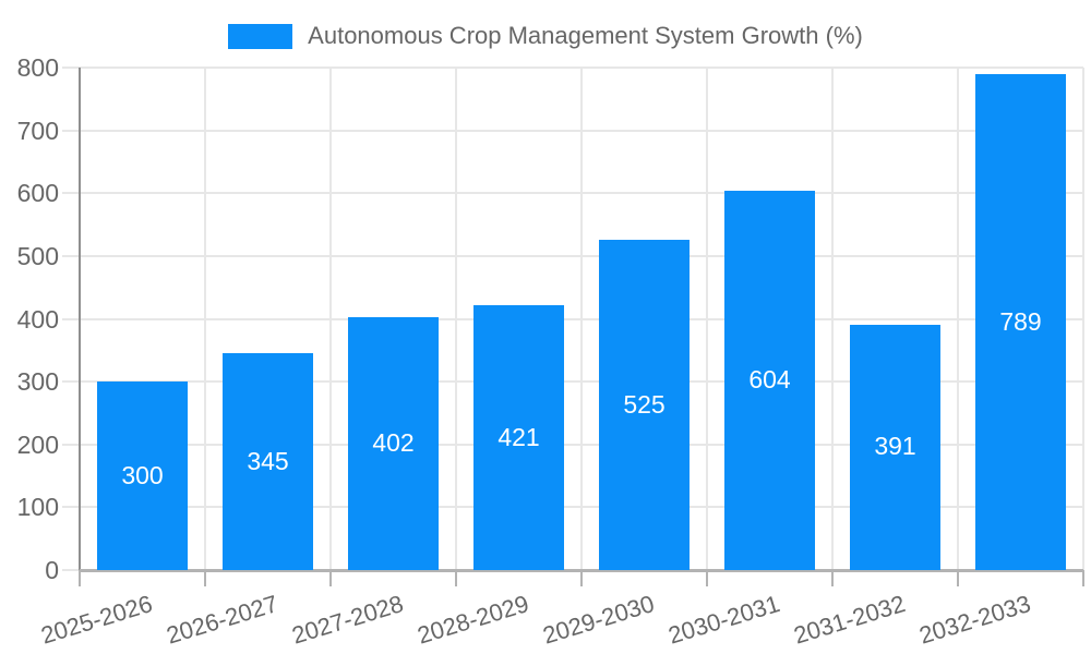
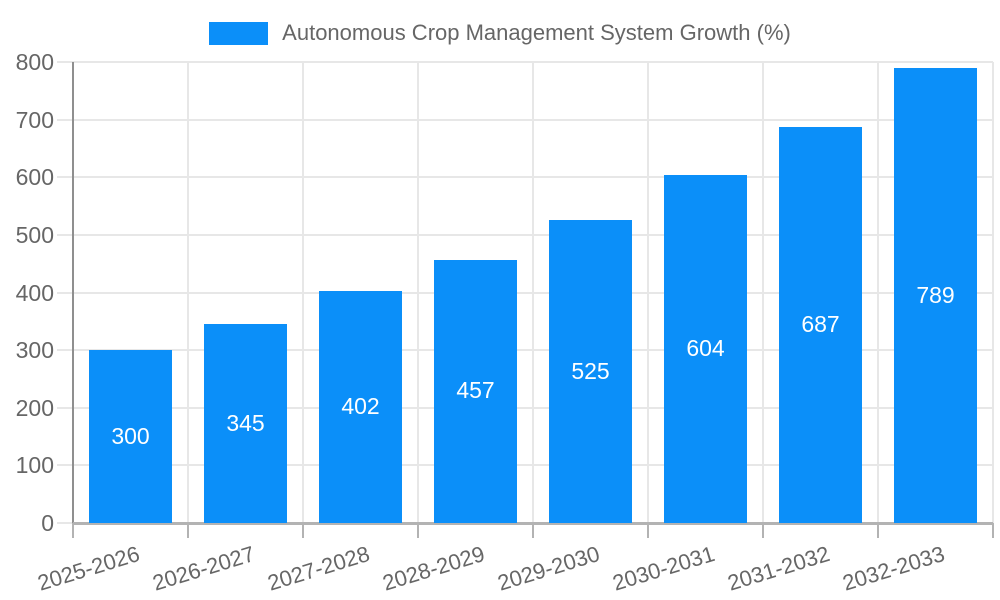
2028-2029: 421 -> 457
2031-2032: 391 -> 687
